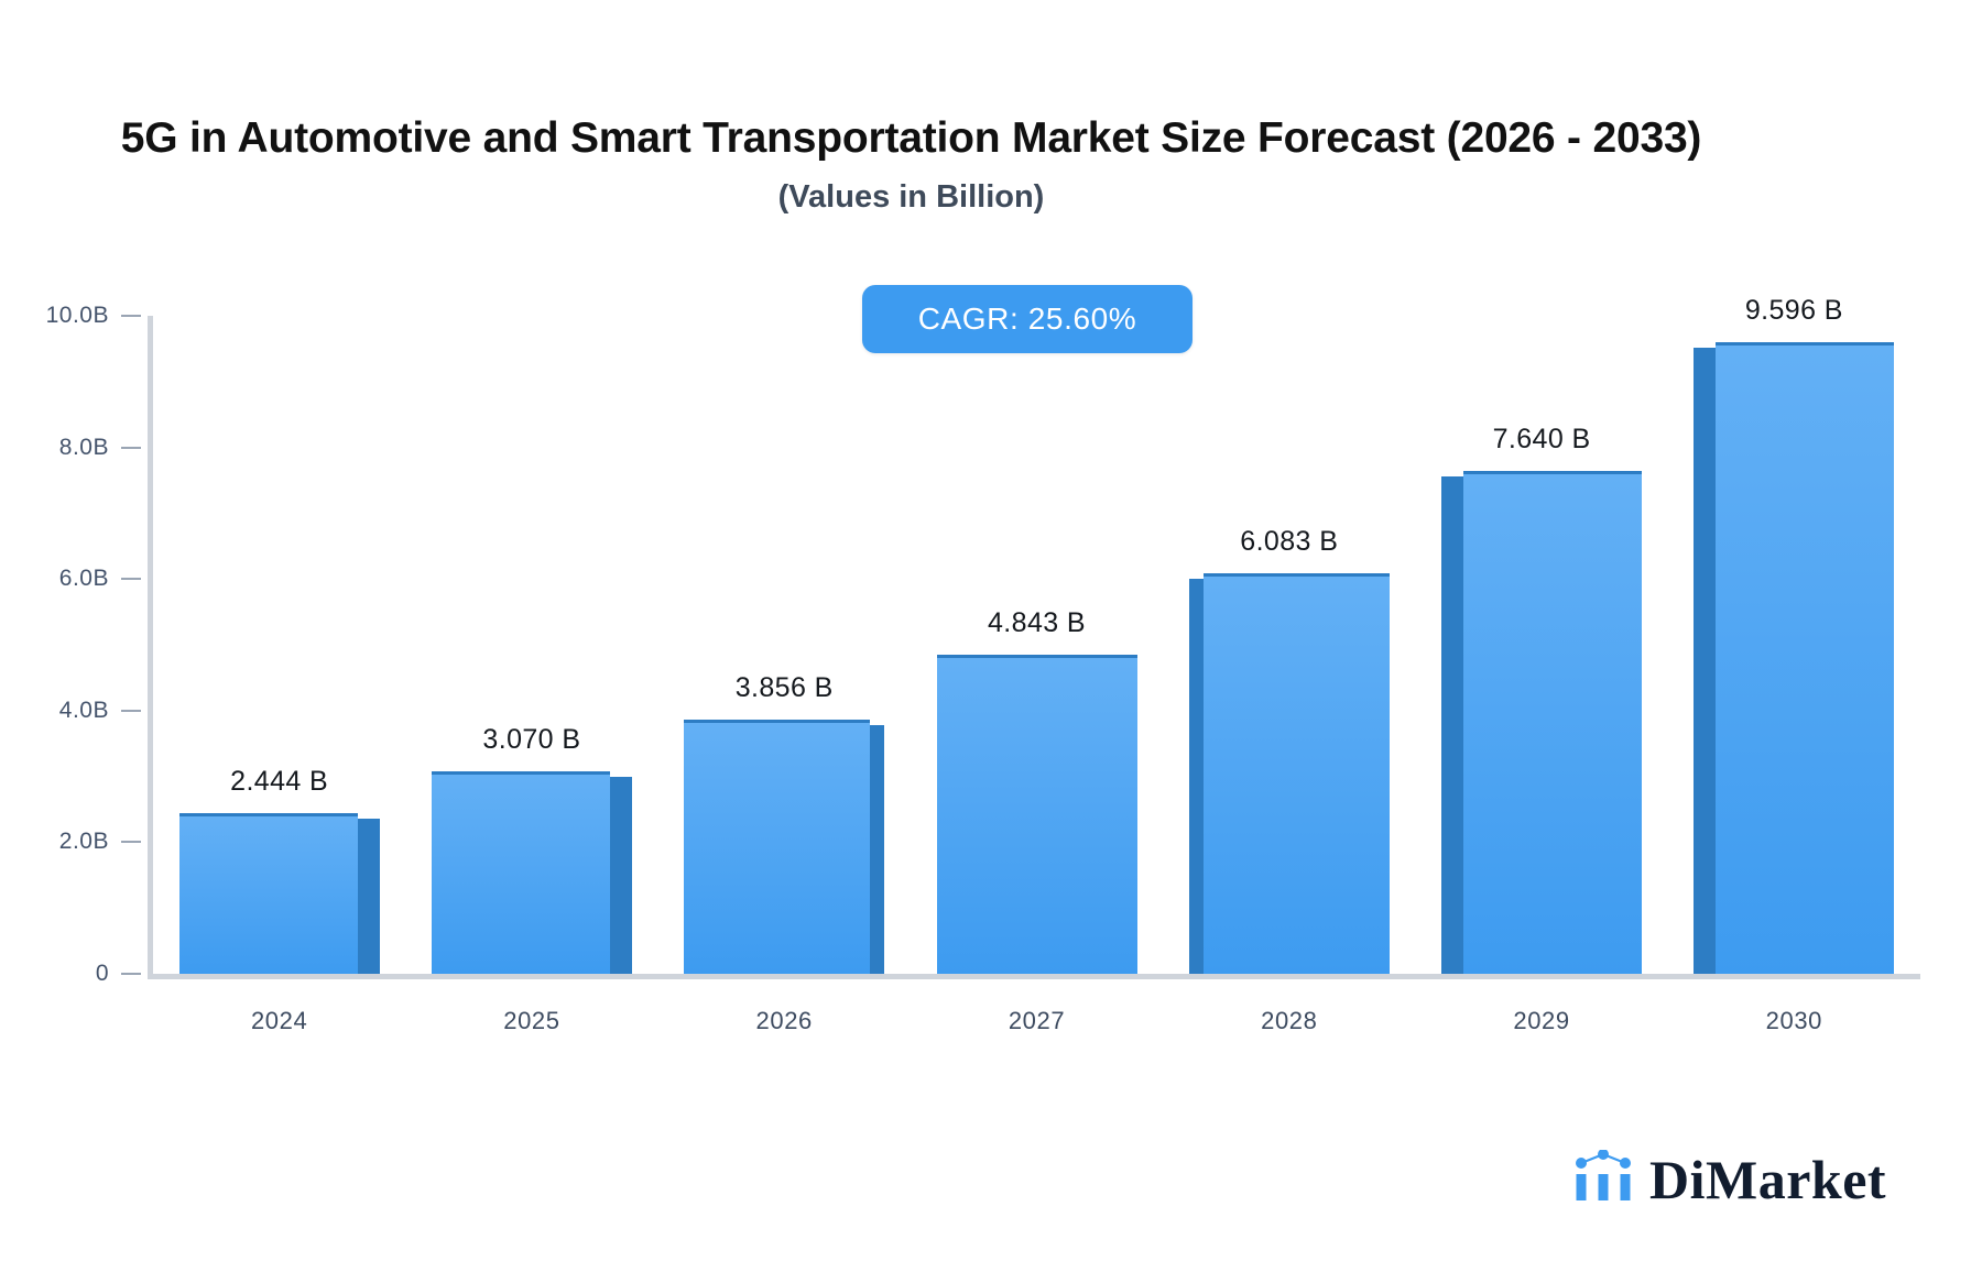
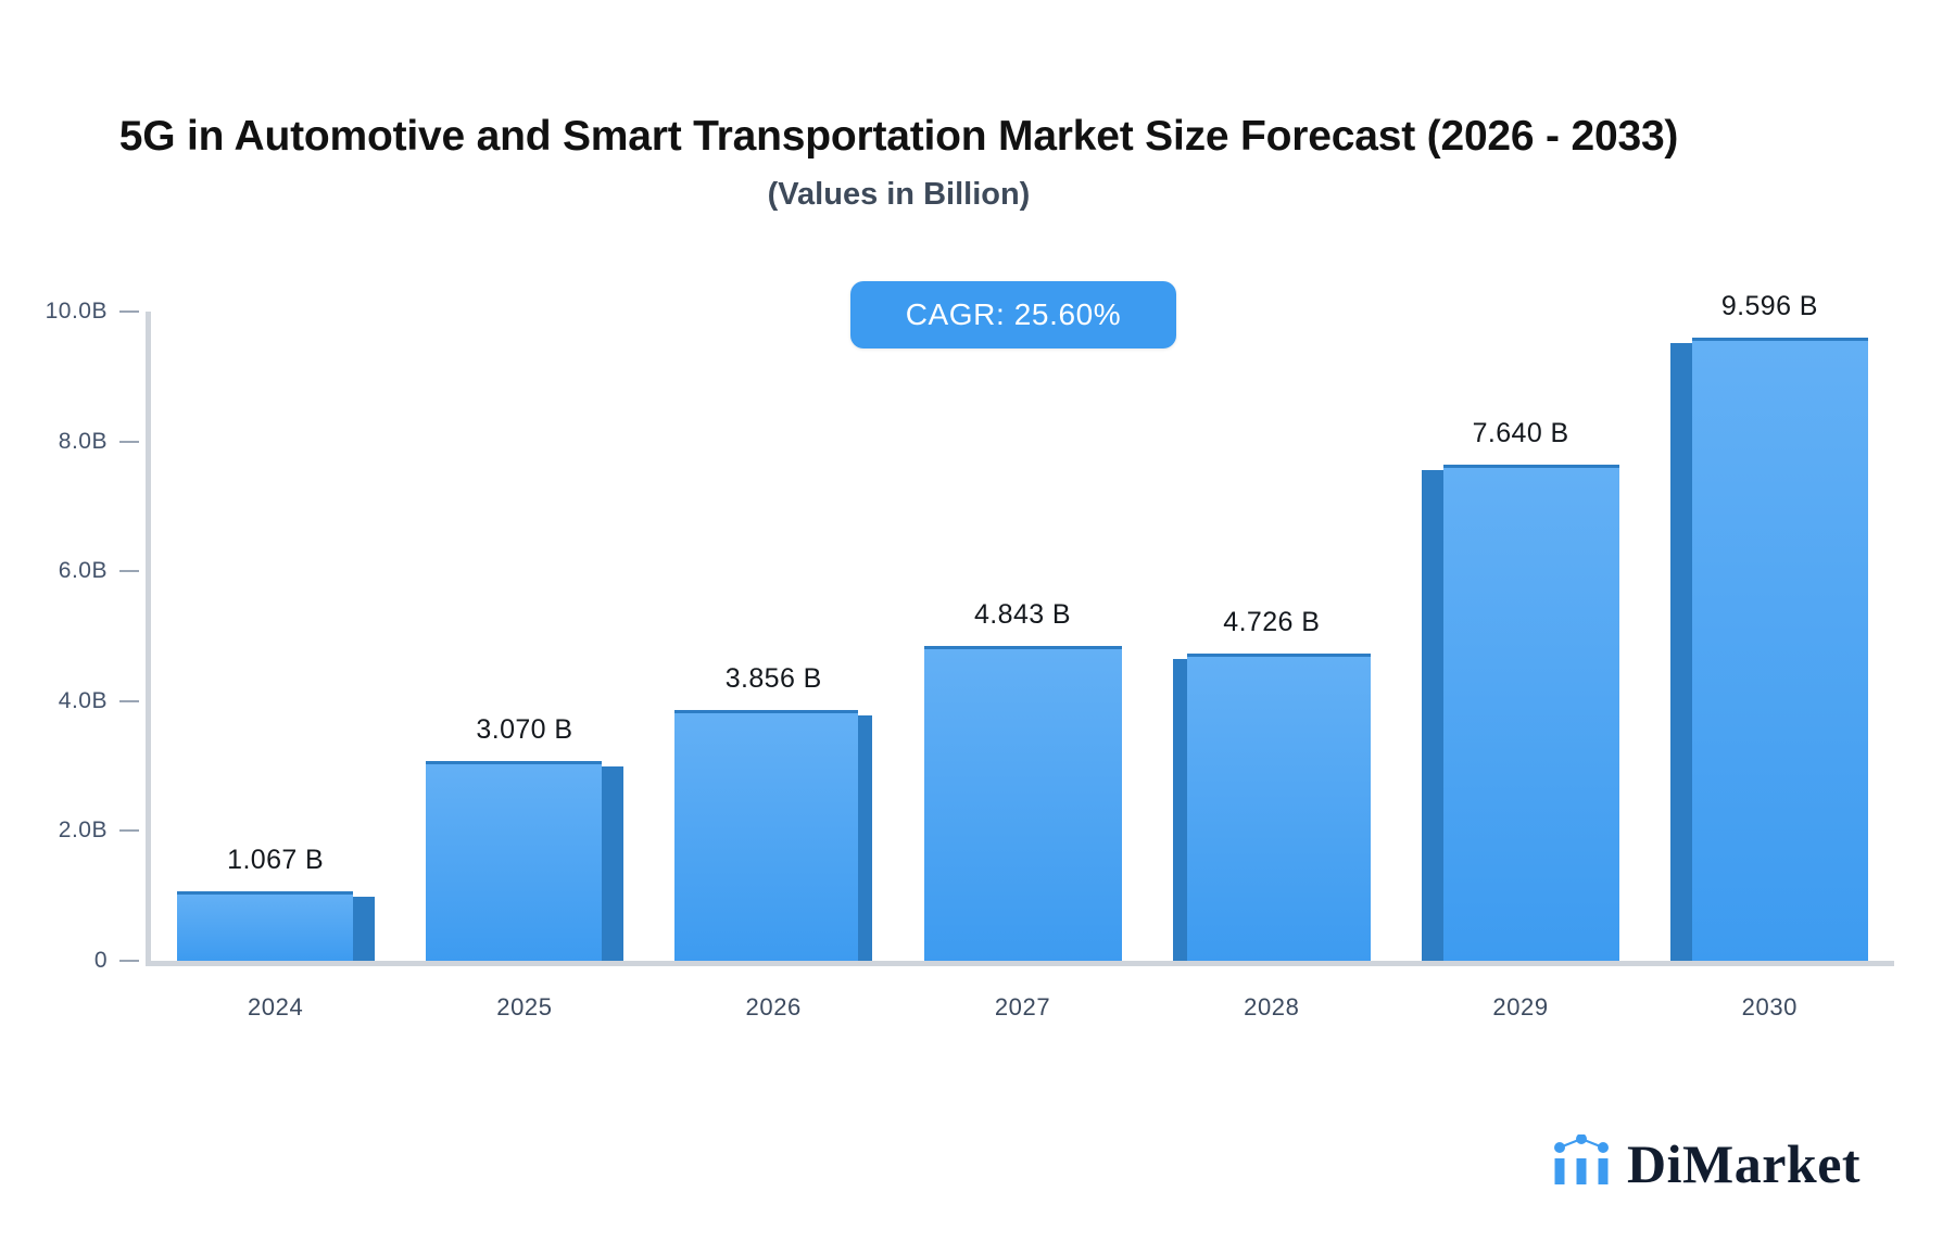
2024: 2.444 -> 1.067
2028: 6.083 -> 4.726
